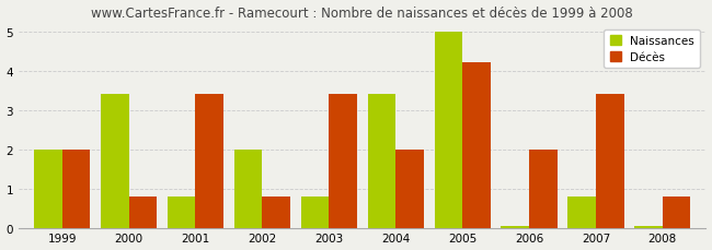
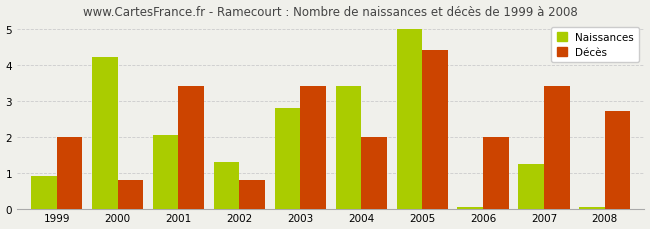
Naissances/1999: 2.00 -> 0.90
Naissances/2000: 3.40 -> 4.20
Naissances/2001: 0.80 -> 2.05
Naissances/2002: 2.00 -> 1.30
Naissances/2003: 0.80 -> 2.80
Décès/2005: 4.2 -> 4.4
Naissances/2007: 0.80 -> 1.25
Décès/2008: 0.8 -> 2.7
